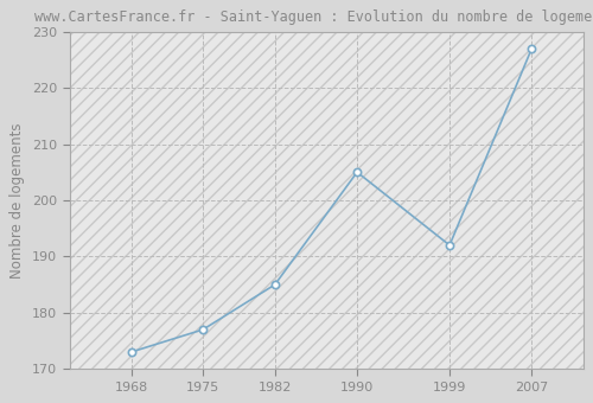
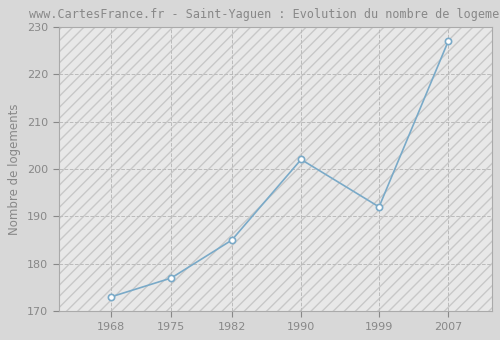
1990: 205 -> 202
